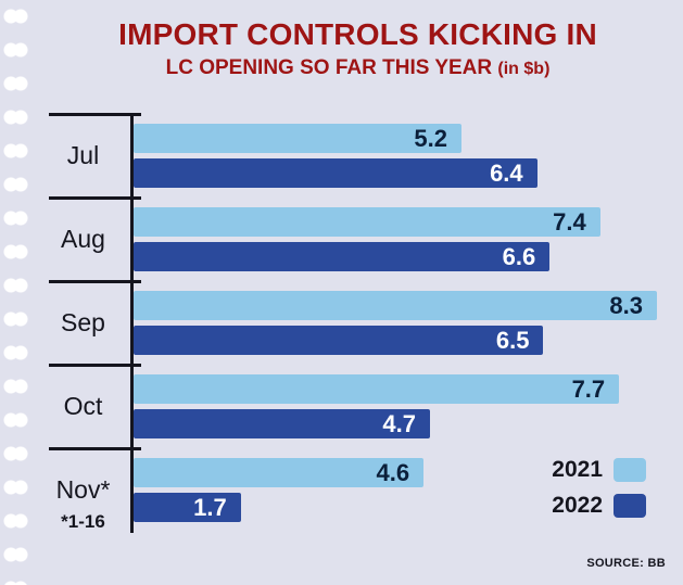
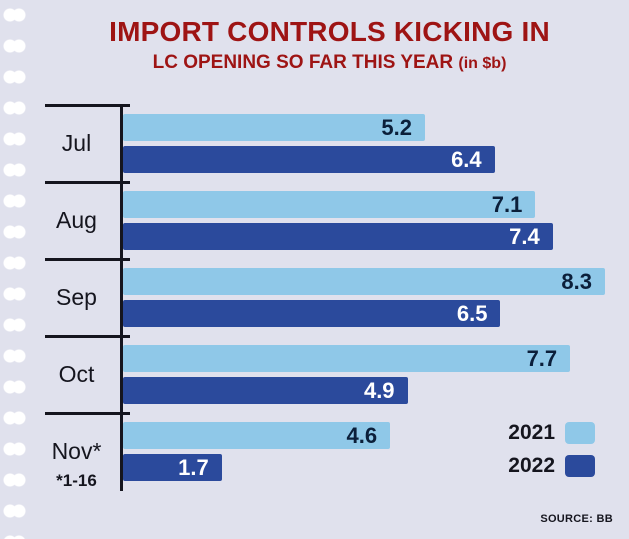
2021/Aug: 7.4 -> 7.1
2022/Aug: 6.6 -> 7.4
2022/Oct: 4.7 -> 4.9
